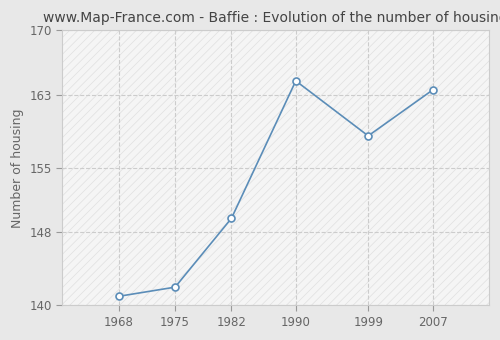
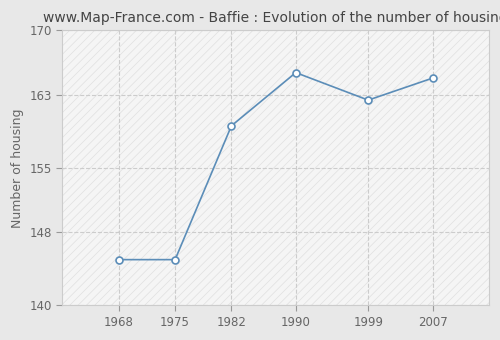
1968: 141.0 -> 145.0
1975: 142.0 -> 145.0
1982: 149.5 -> 159.6
1990: 164.5 -> 165.4
1999: 158.5 -> 162.4
2007: 163.5 -> 164.8
